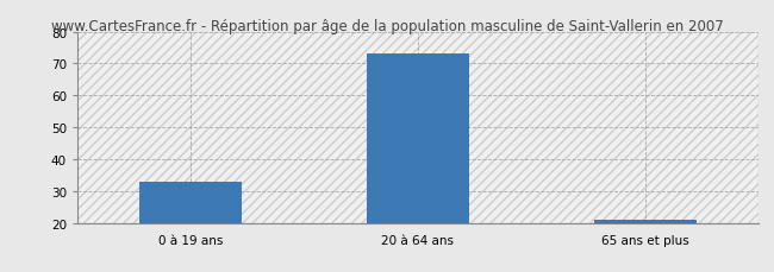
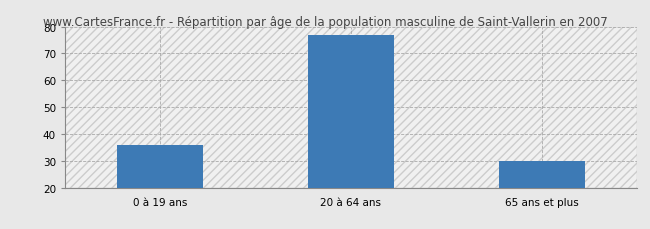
0 à 19 ans: 33 -> 36
20 à 64 ans: 73 -> 77
65 ans et plus: 21 -> 30
